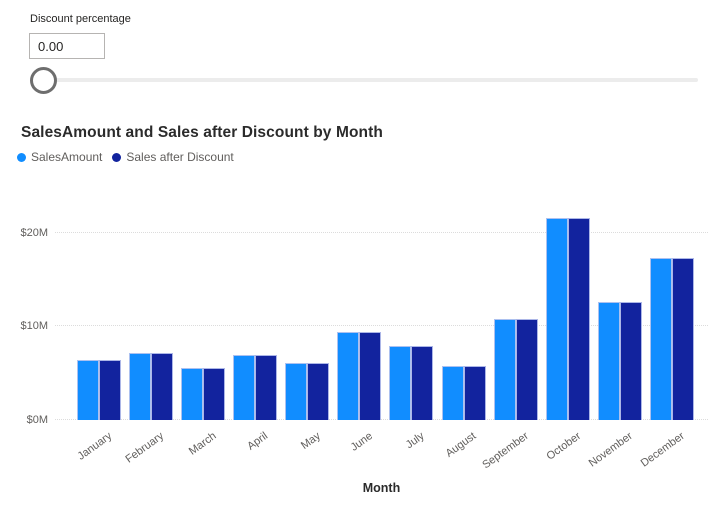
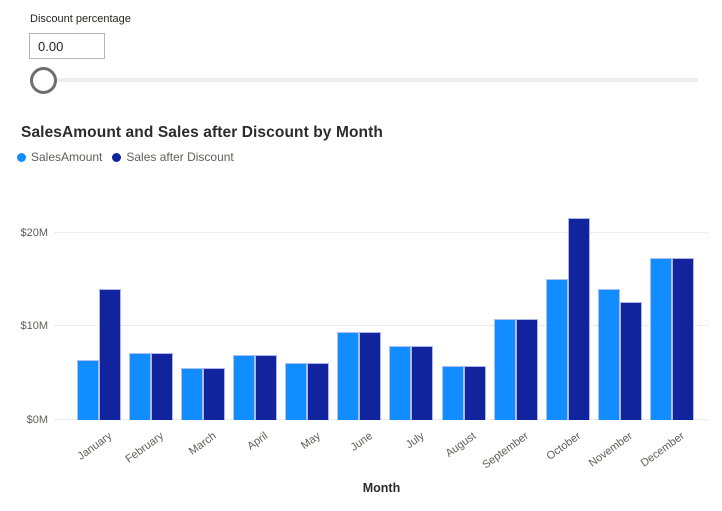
Sales after Discount/January: $6M -> $14M
SalesAmount/October: $22M -> $15M
SalesAmount/November: $13M -> $14M
